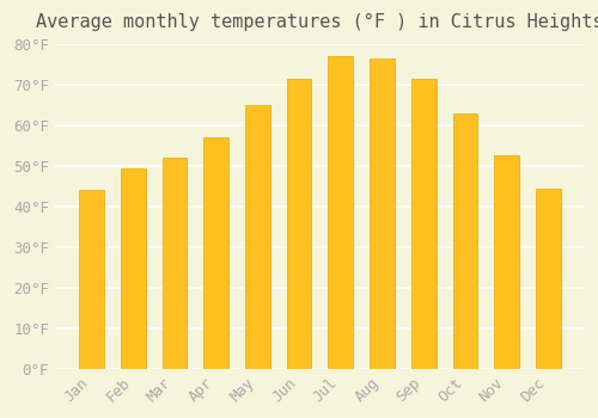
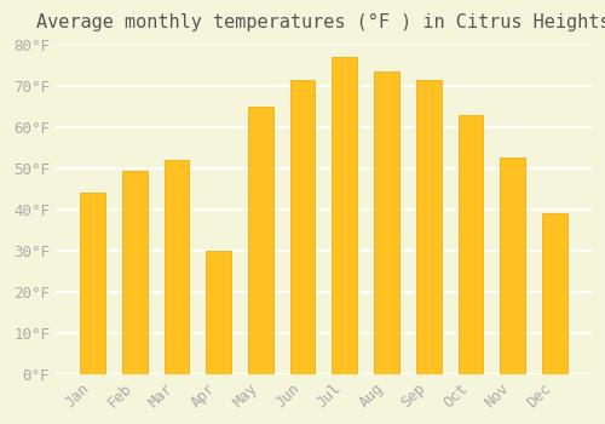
Apr: 57.0°F -> 30.0°F
Aug: 76.5°F -> 73.5°F
Dec: 44.5°F -> 39.0°F
